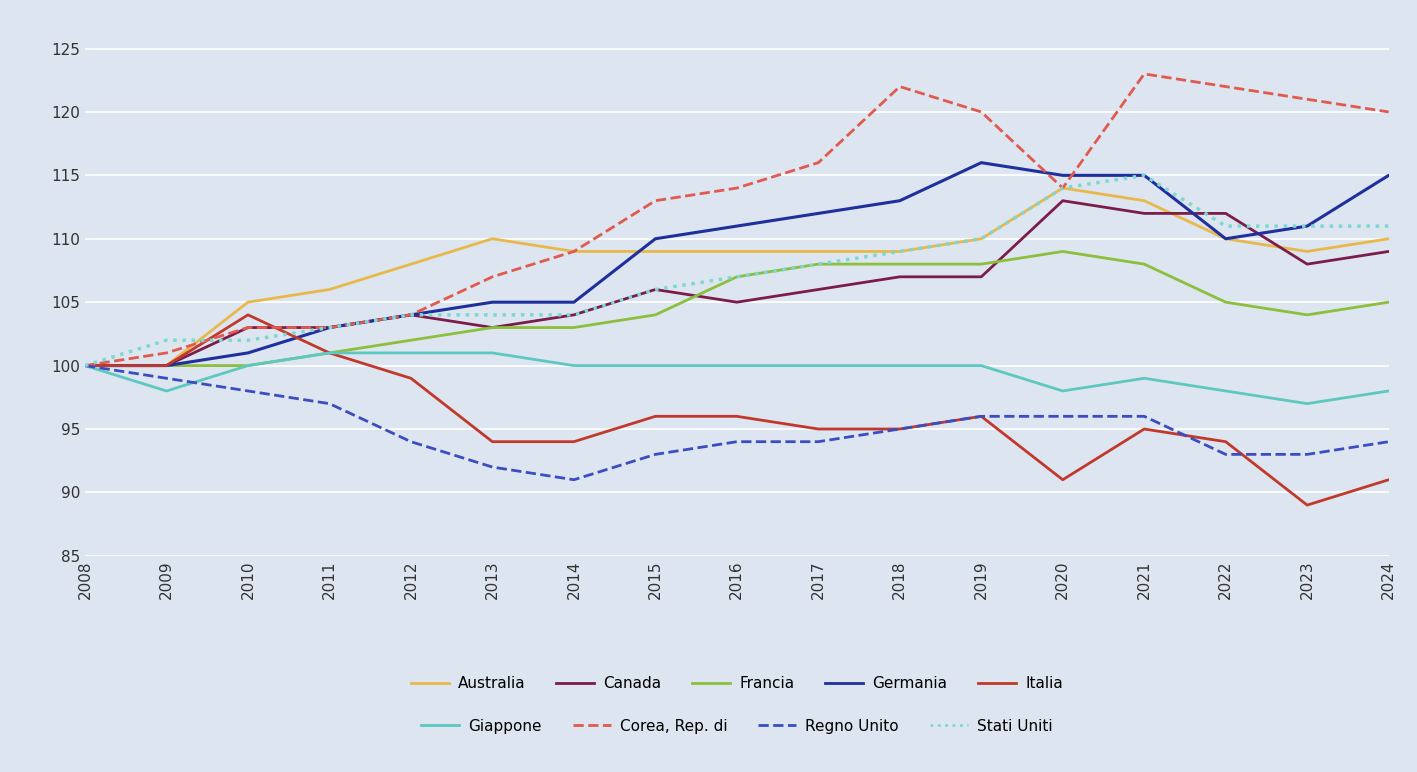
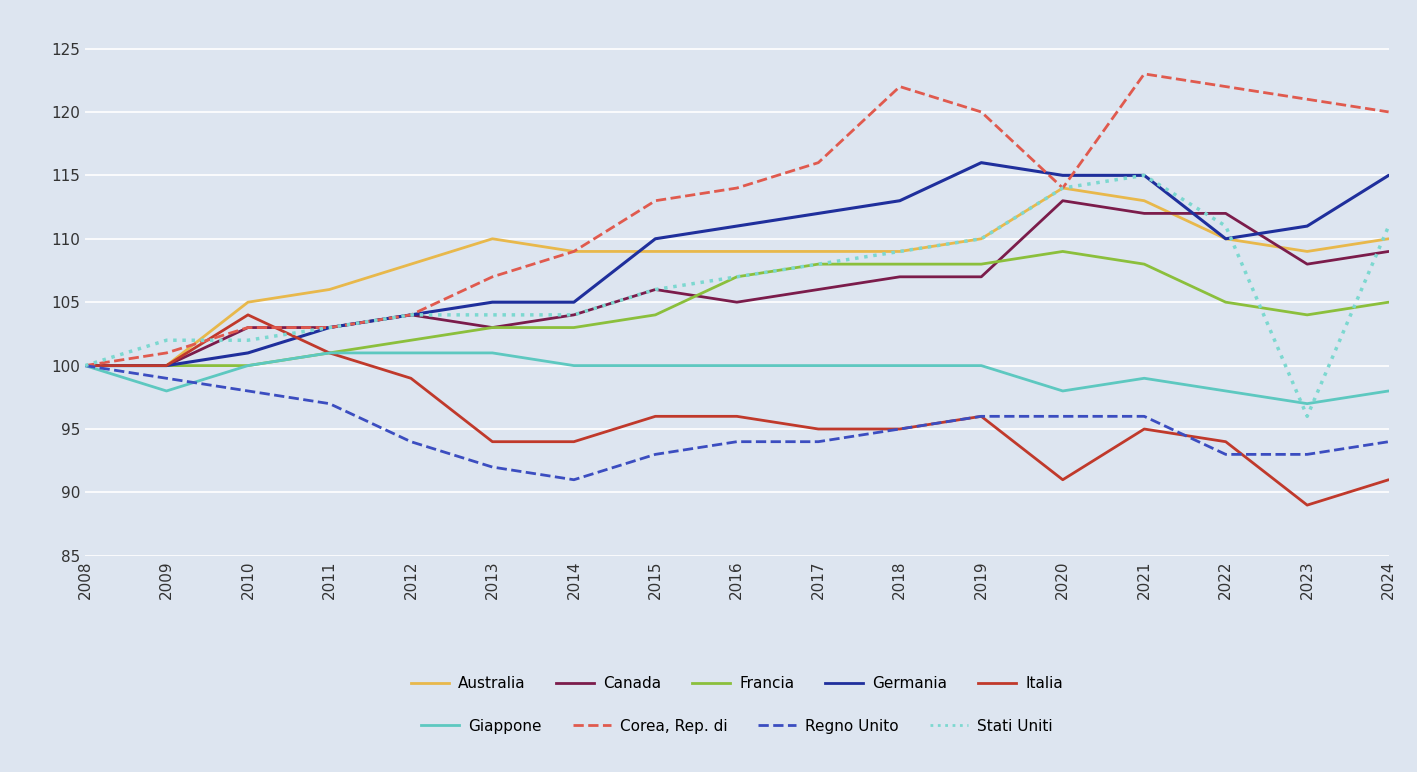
Stati Uniti/2023: 111 -> 96
